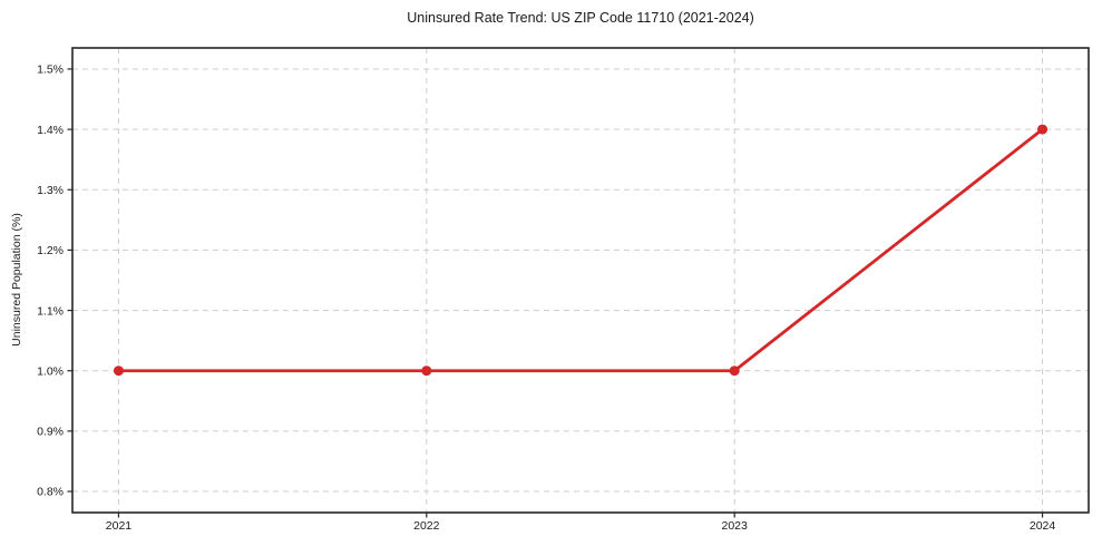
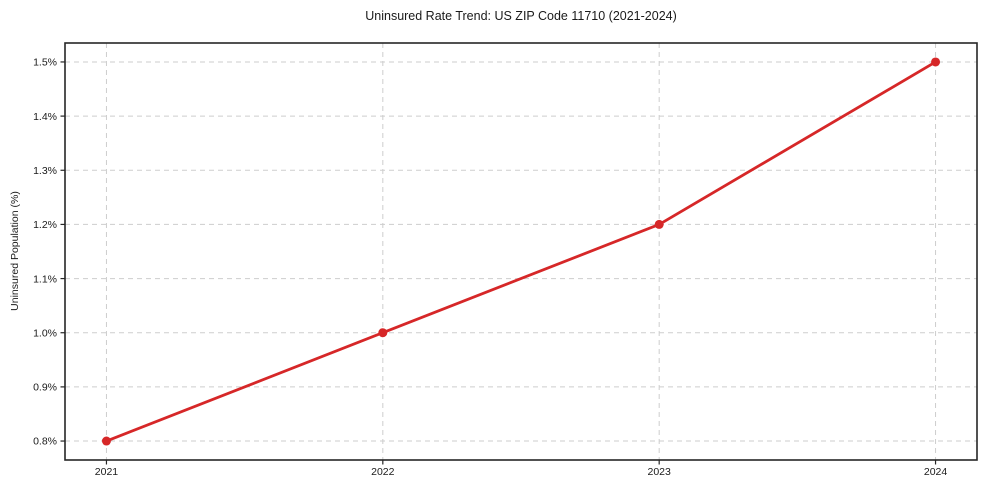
2021: 1.0% -> 0.8%
2023: 1.0% -> 1.2%
2024: 1.4% -> 1.5%
